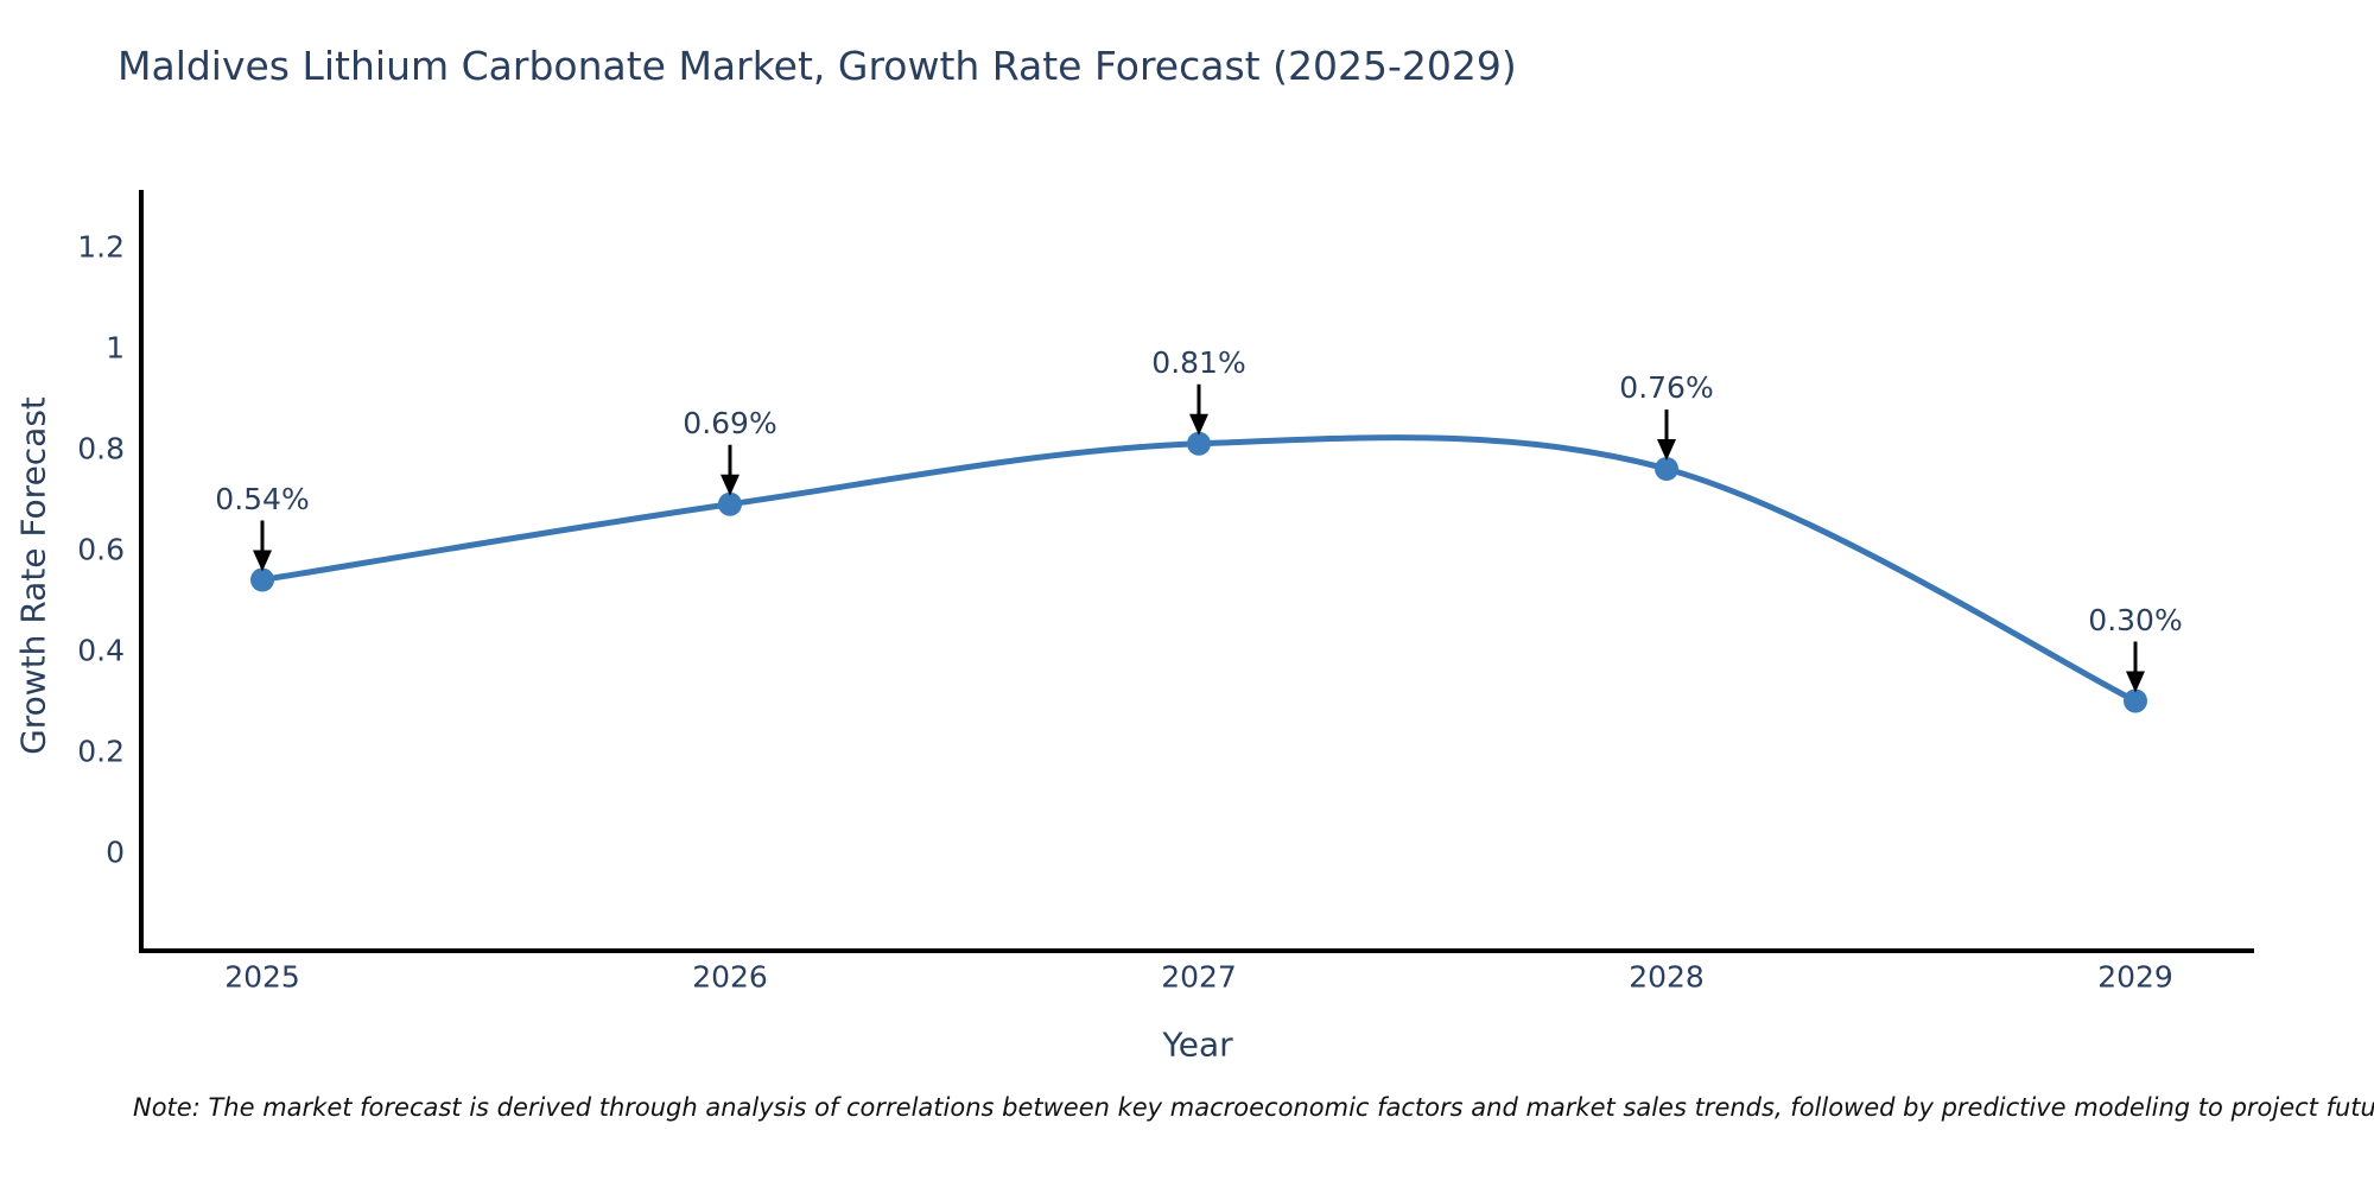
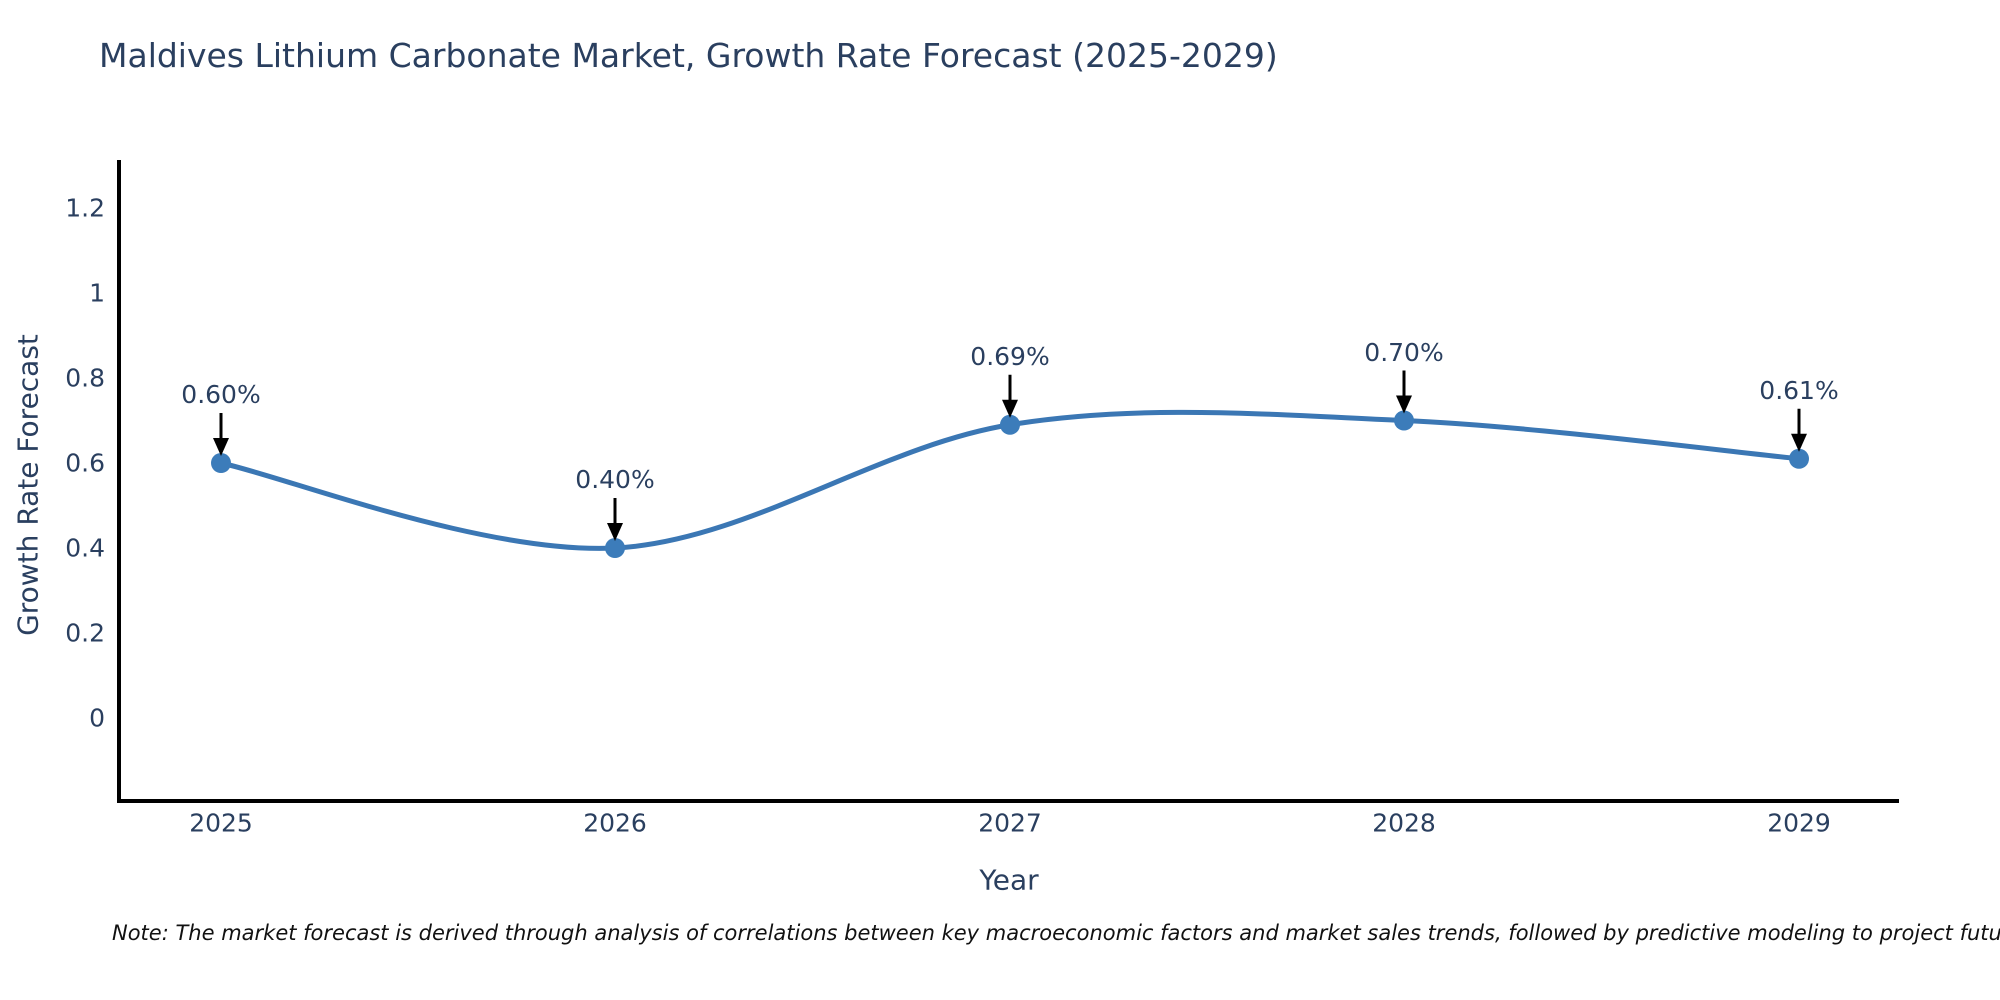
2025: 0.54% -> 0.60%
2026: 0.69% -> 0.40%
2027: 0.81% -> 0.69%
2028: 0.76% -> 0.70%
2029: 0.30% -> 0.61%
